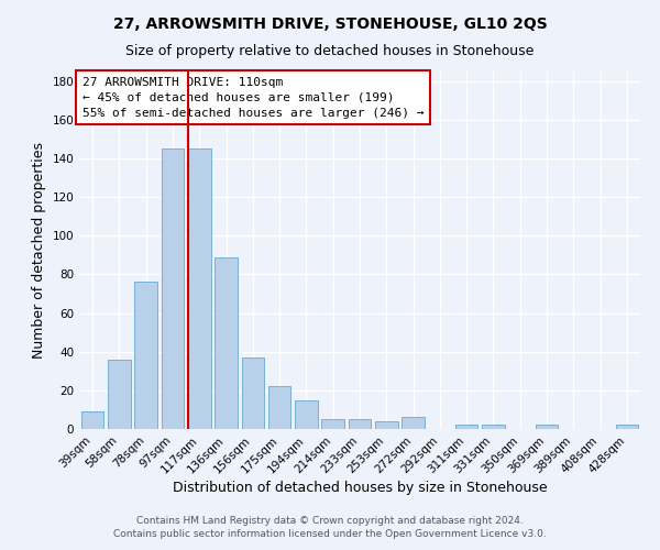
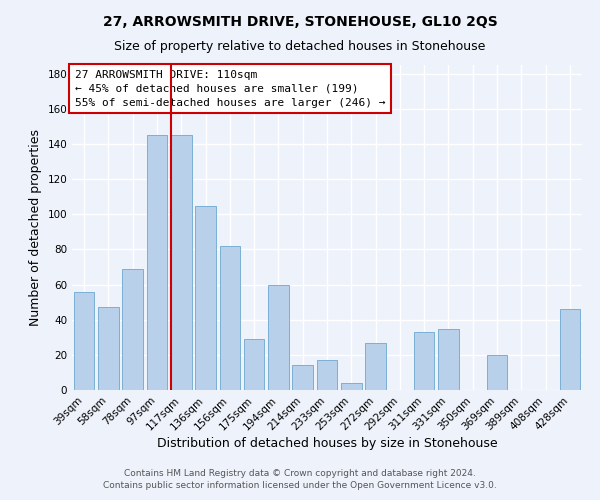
39sqm: 9 -> 56
58sqm: 36 -> 47
78sqm: 76 -> 69
136sqm: 89 -> 105
156sqm: 37 -> 82
175sqm: 22 -> 29
194sqm: 15 -> 60
214sqm: 5 -> 14
233sqm: 5 -> 17
272sqm: 6 -> 27
311sqm: 2 -> 33
331sqm: 2 -> 35
369sqm: 2 -> 20
428sqm: 2 -> 46
